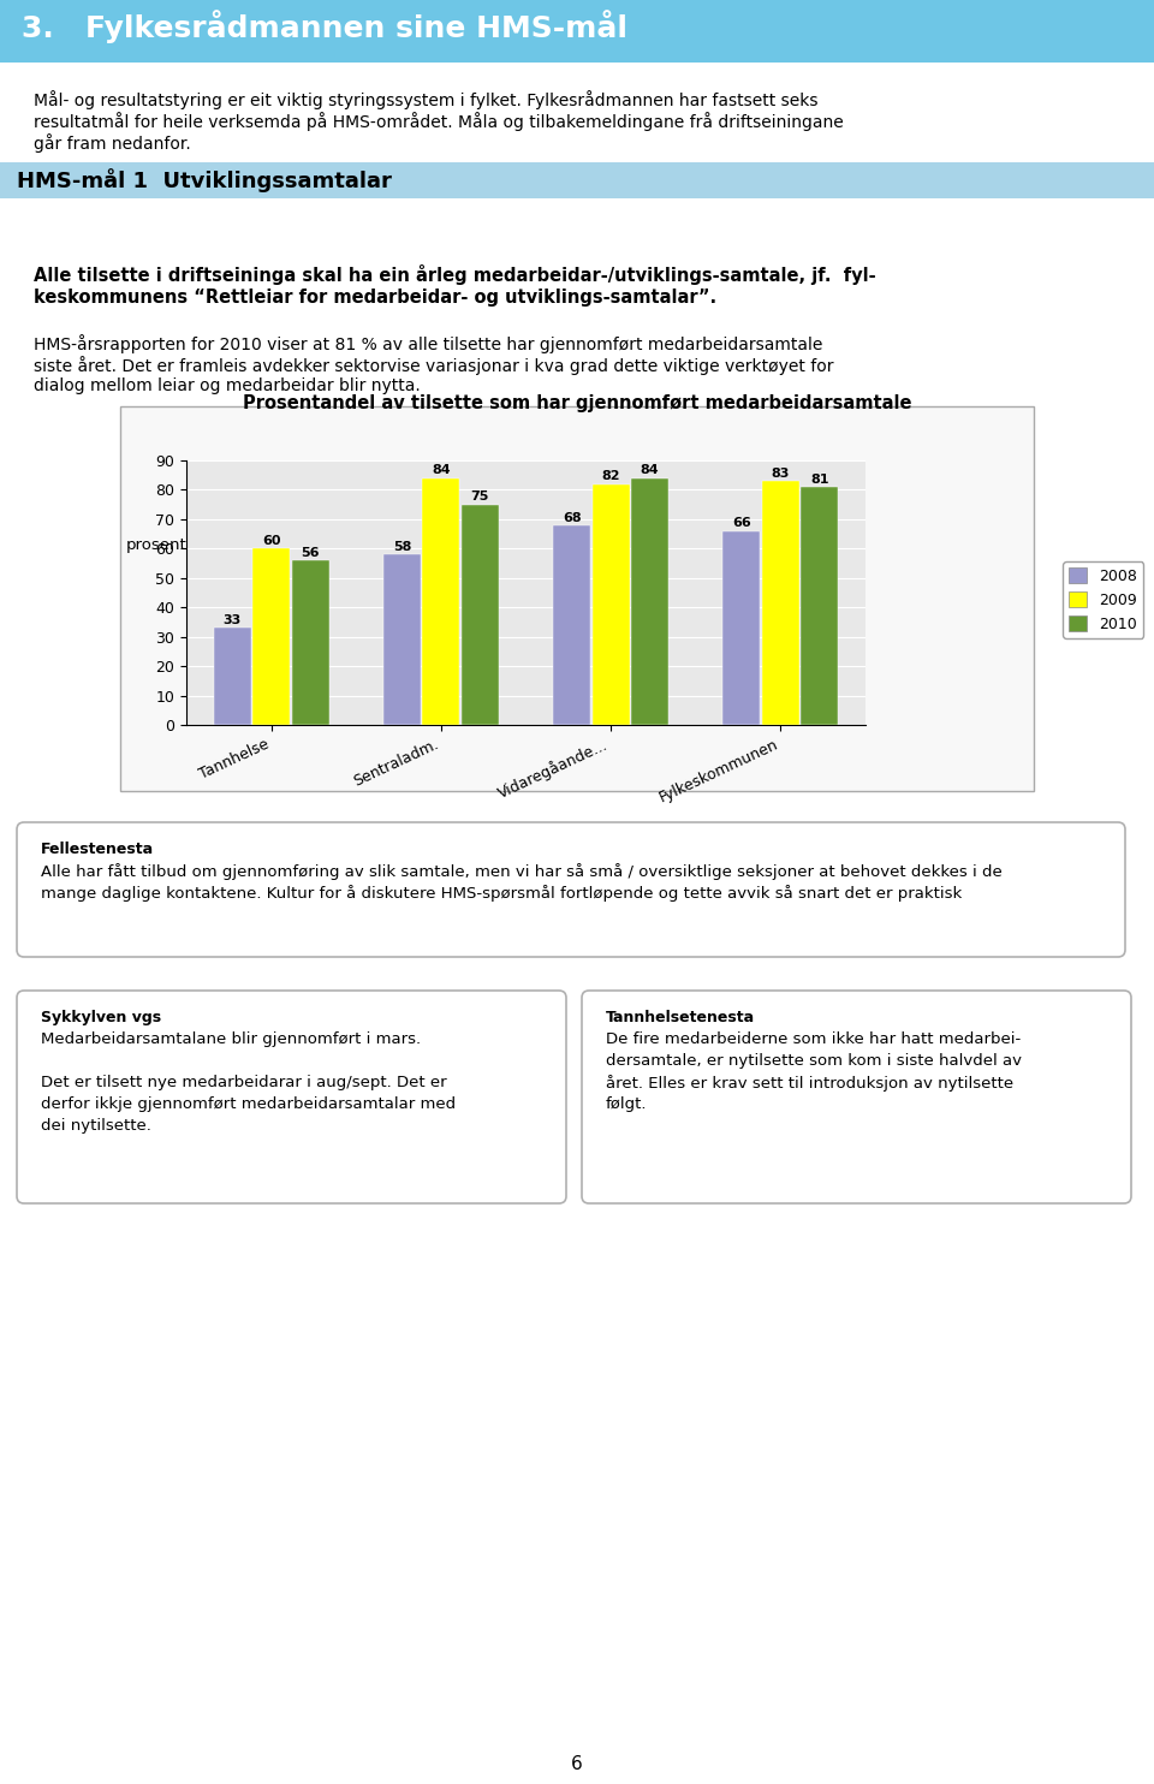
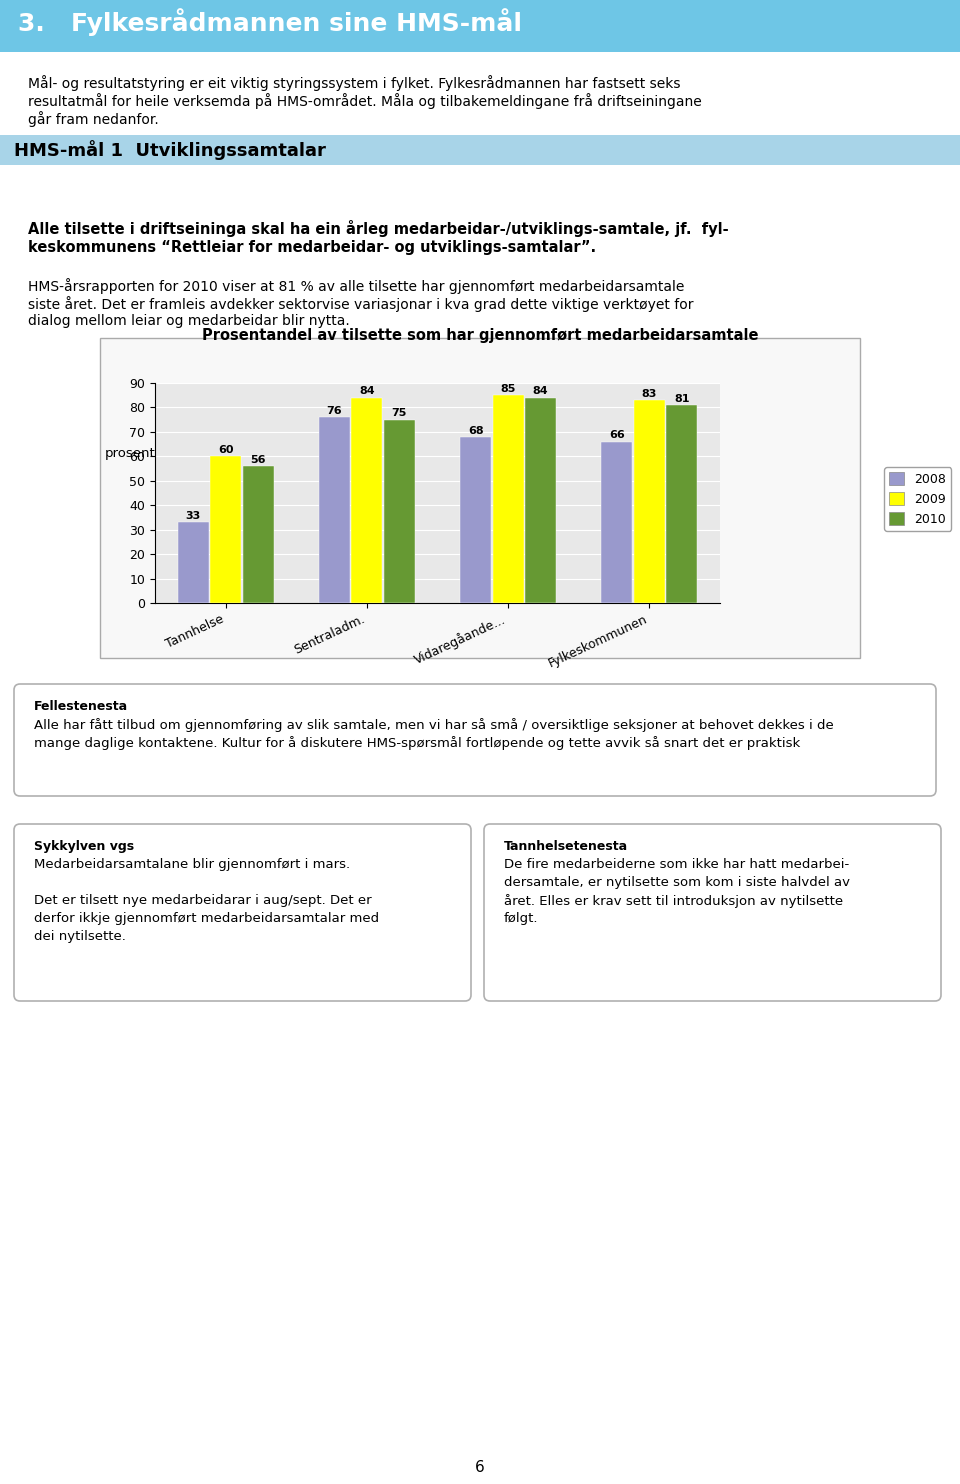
2008/Sentraladm.: 58 -> 76
2009/Vidaregåande...: 82 -> 85
